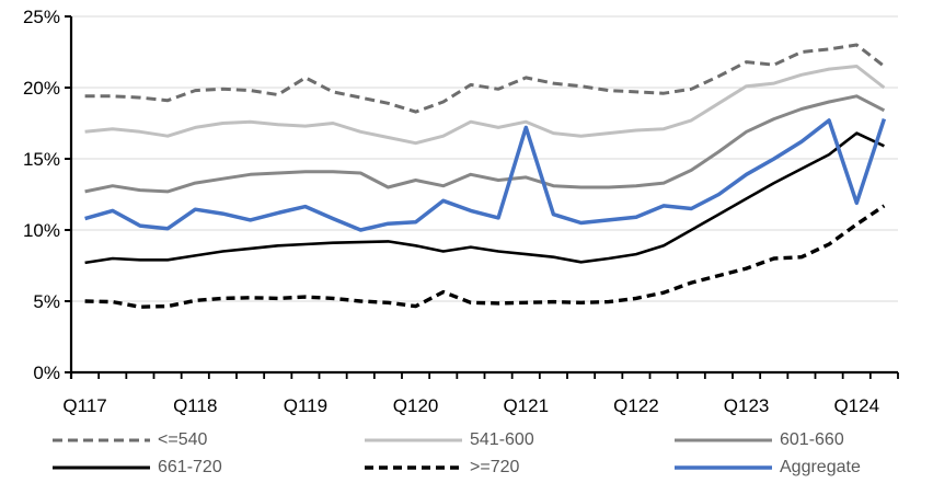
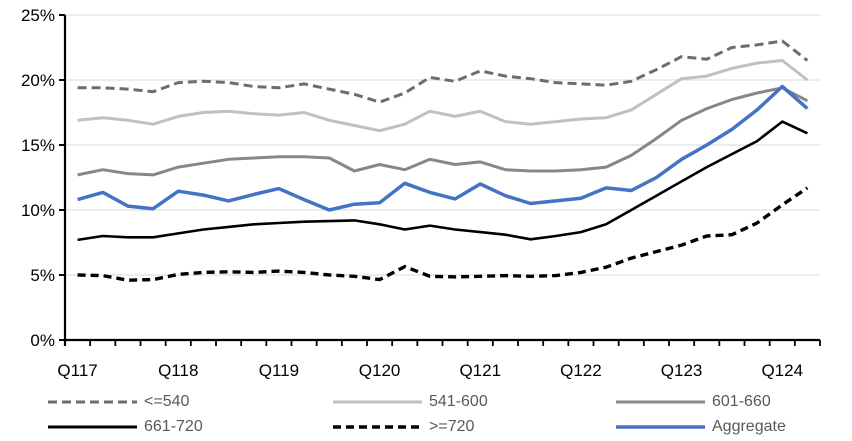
<=540/Q119: 20.7% -> 19.4%
Aggregate/Q121: 17.2% -> 12.0%
Aggregate/Q124: 11.9% -> 19.5%
